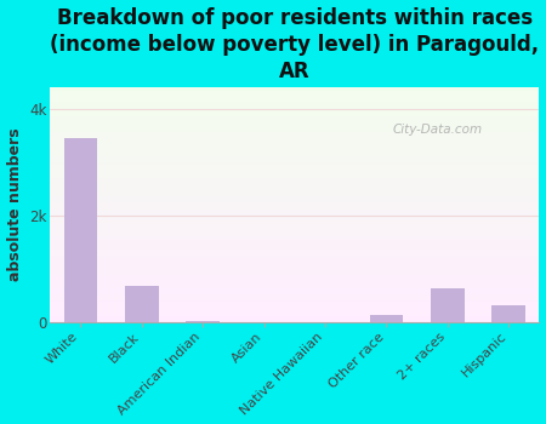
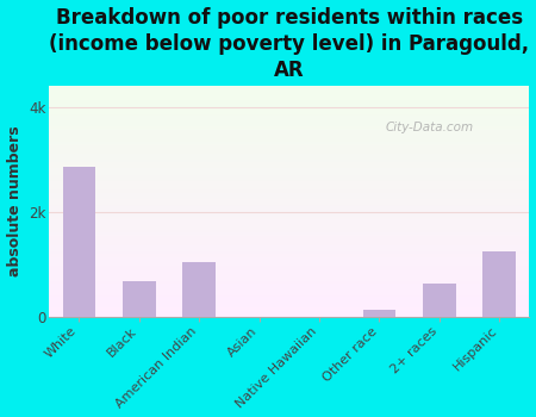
White: 3.45k -> 2.85k
American Indian: 0.02k -> 1.05k
Hispanic: 0.32k -> 1.25k
